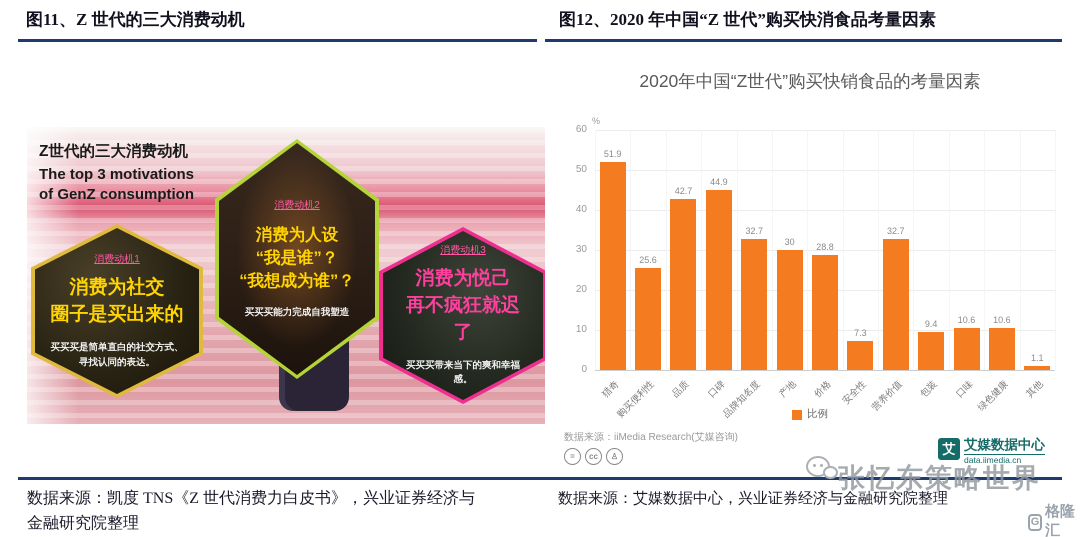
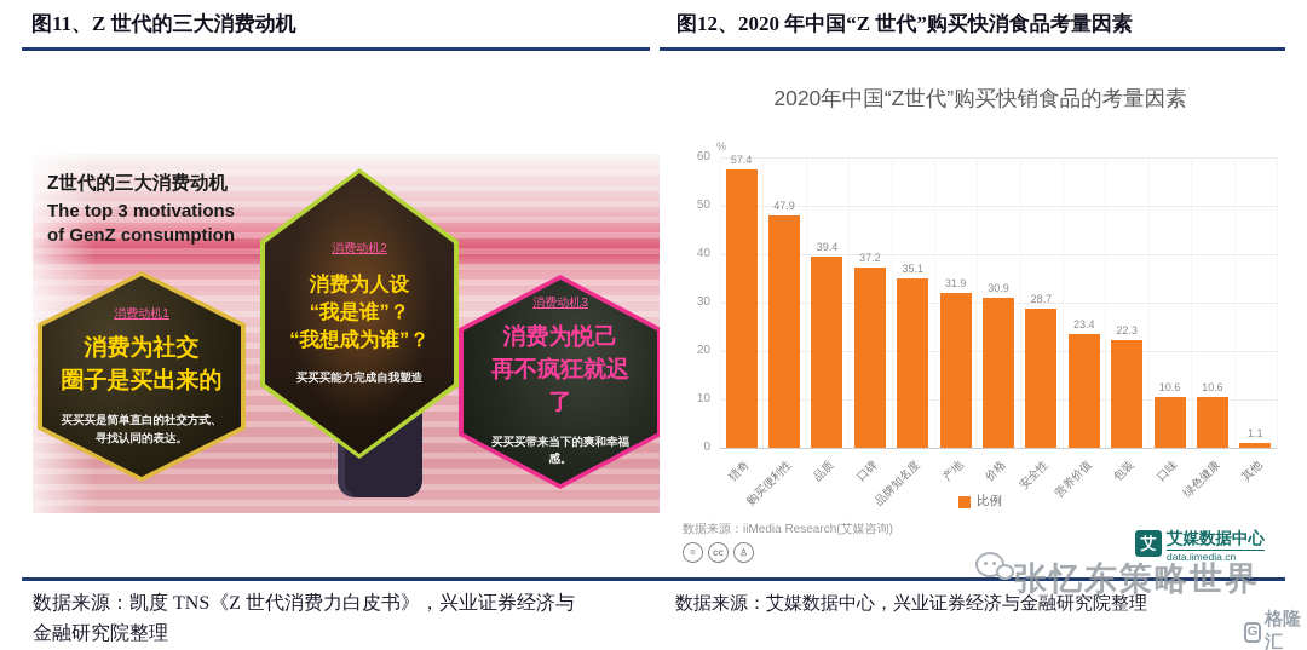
猎奇: 51.9 -> 57.4
购买便利性: 25.6 -> 47.9
品质: 42.7 -> 39.4
口碑: 44.9 -> 37.2
品牌知名度: 32.7 -> 35.1
产地: 30 -> 31.9
价格: 28.8 -> 30.9
安全性: 7.3 -> 28.7
营养价值: 32.7 -> 23.4
包装: 9.4 -> 22.3
